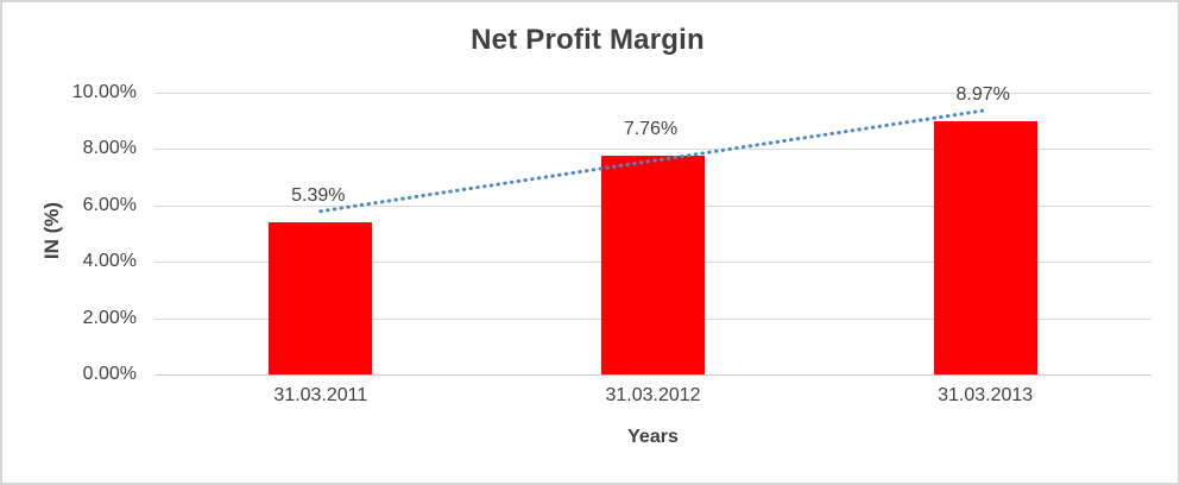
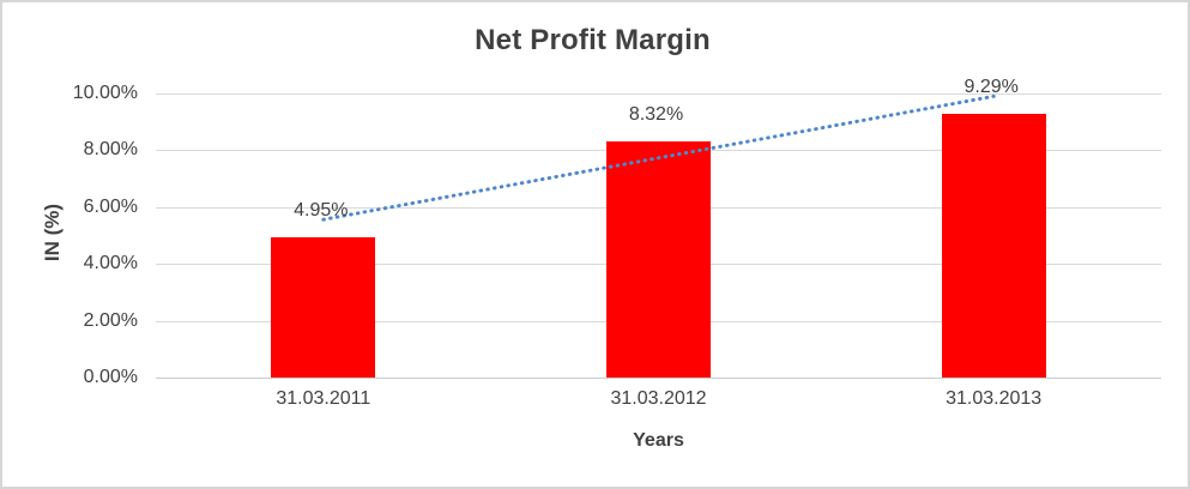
31.03.2011: 5.39% -> 4.95%
31.03.2012: 7.76% -> 8.32%
31.03.2013: 8.97% -> 9.29%
